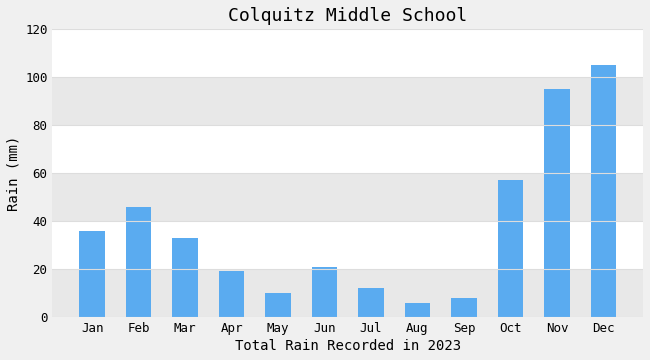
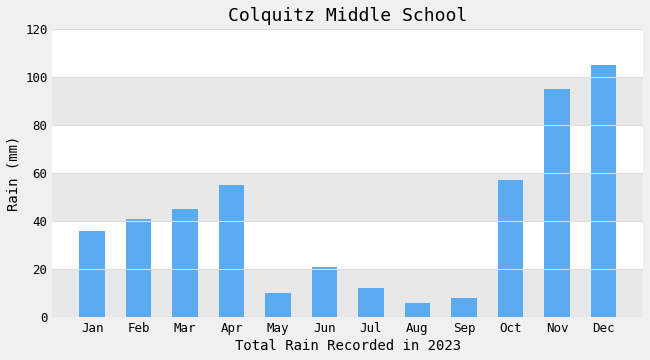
Feb: 46 -> 41
Mar: 33 -> 45
Apr: 19 -> 55
